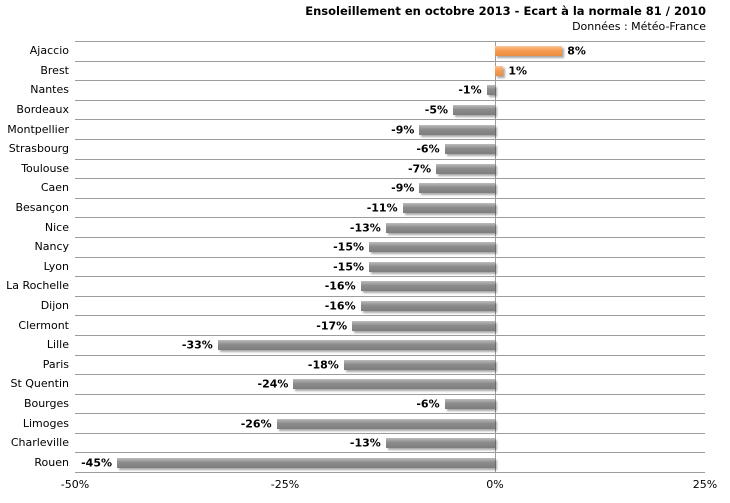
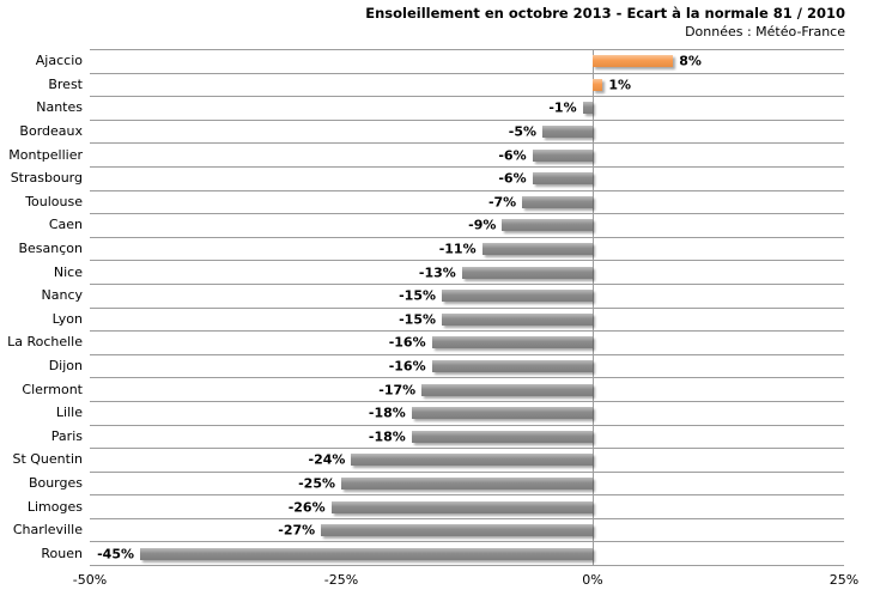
Montpellier: -9% -> -6%
Lille: -33% -> -18%
Bourges: -6% -> -25%
Charleville: -13% -> -27%
